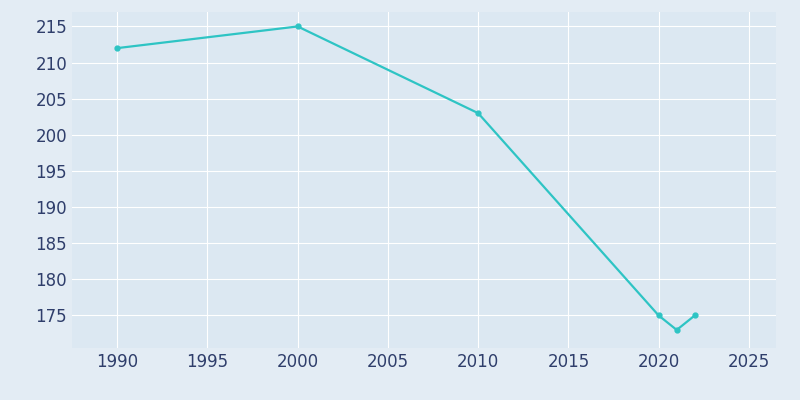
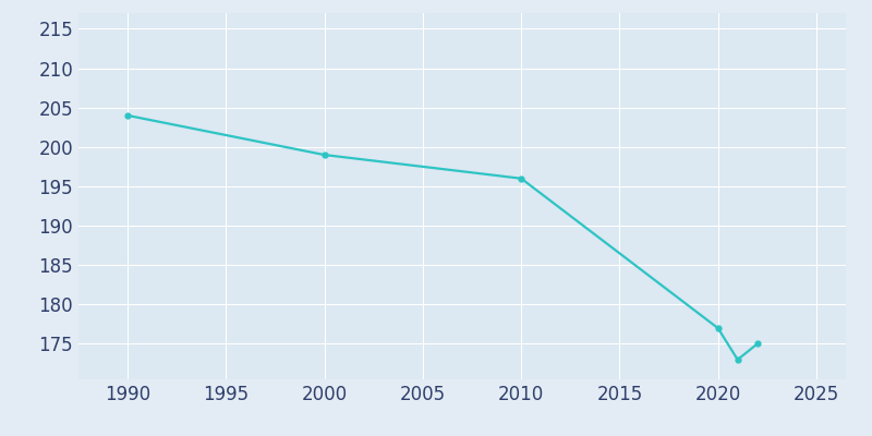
1990: 212 -> 204
2000: 215 -> 199
2010: 203 -> 196
2020: 175 -> 177
